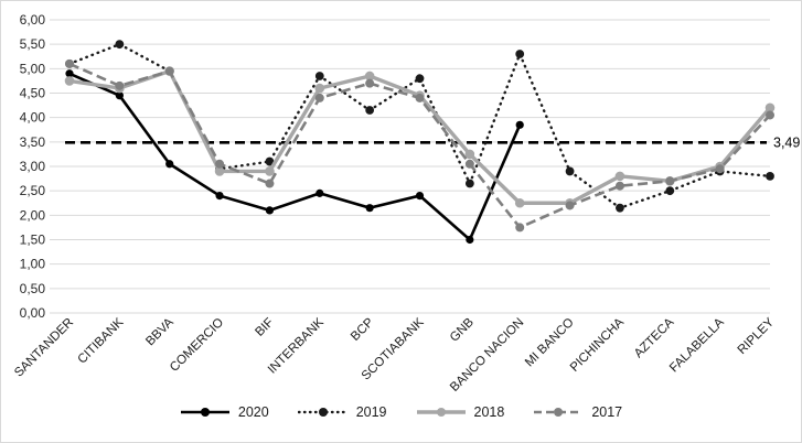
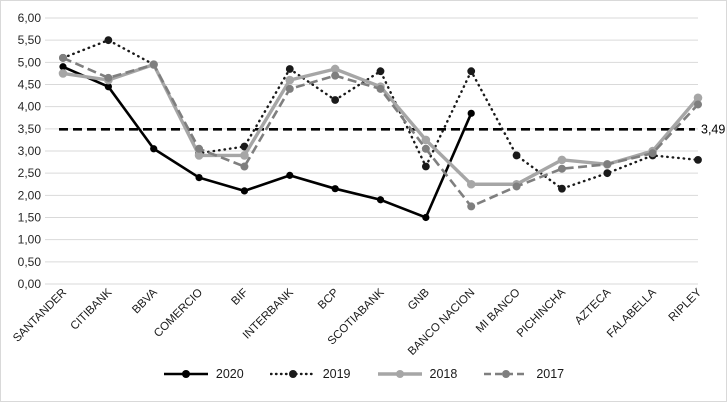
2020/SCOTIABANK: 2,4 -> 1,9
2019/BANCO NACION: 5,3 -> 4,8
